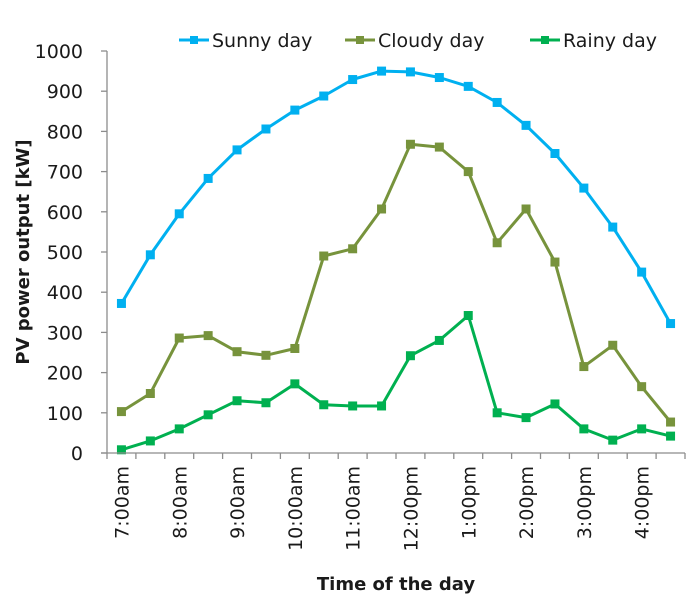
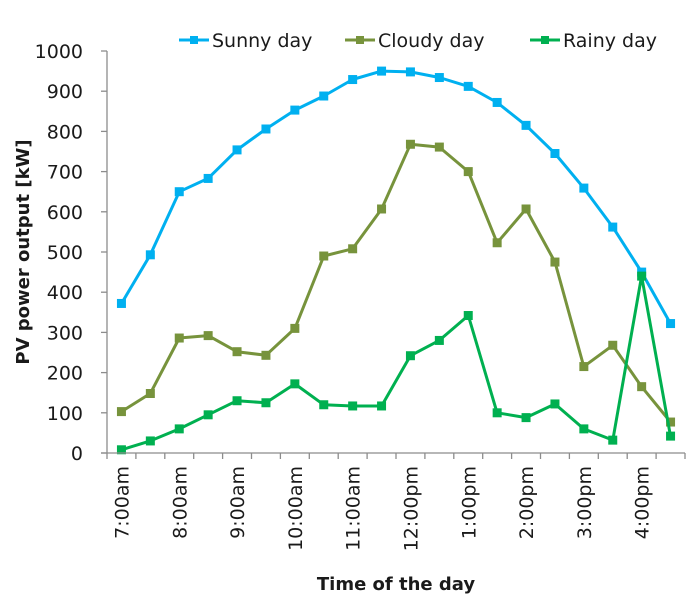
Sunny day/8:00am: 600 -> 650
Cloudy day/10:00am: 260 -> 310
Rainy day/4:00pm: 60 -> 440
